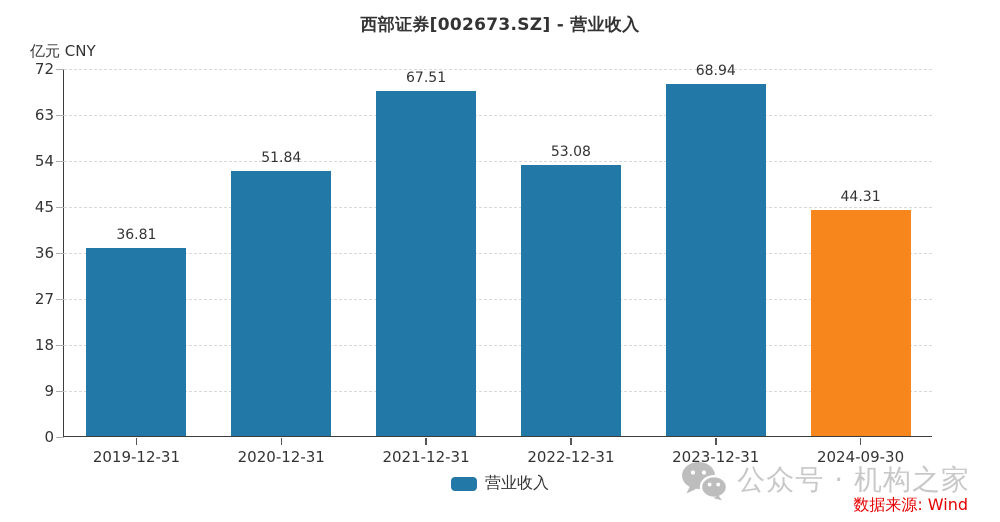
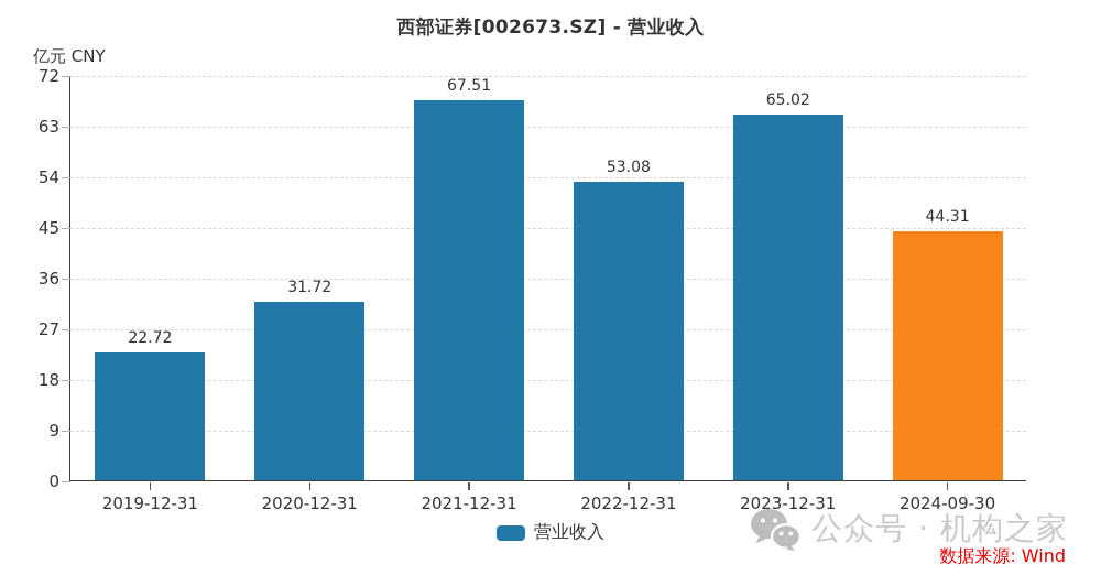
2019-12-31: 36.81 -> 22.72
2020-12-31: 51.84 -> 31.72
2023-12-31: 68.94 -> 65.02
